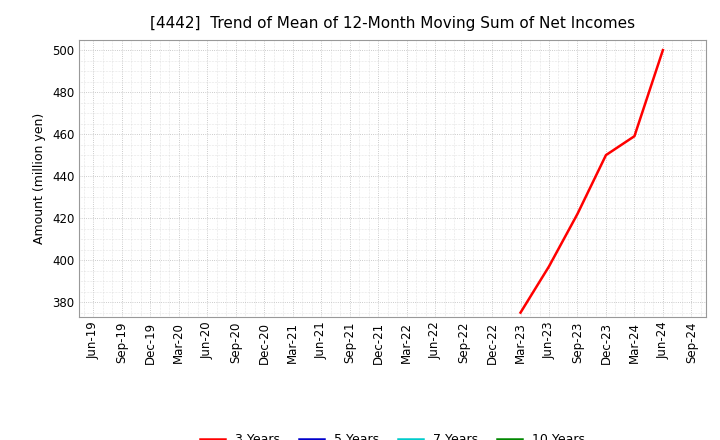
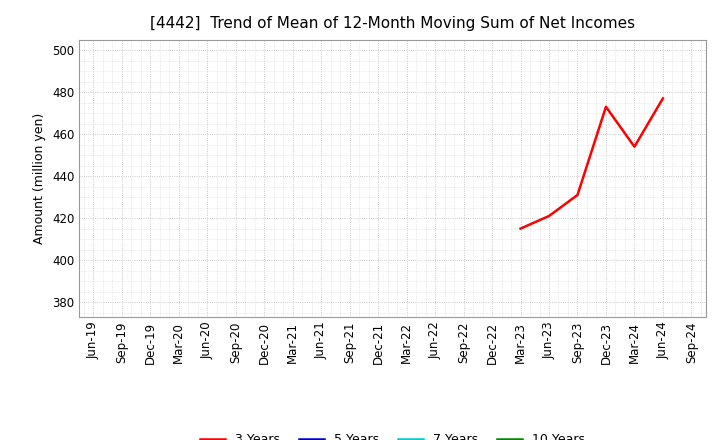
Mar-23: 375 -> 415
Jun-23: 397 -> 421
Sep-23: 422 -> 431
Dec-23: 450 -> 473
Mar-24: 459 -> 454
Jun-24: 500 -> 477
